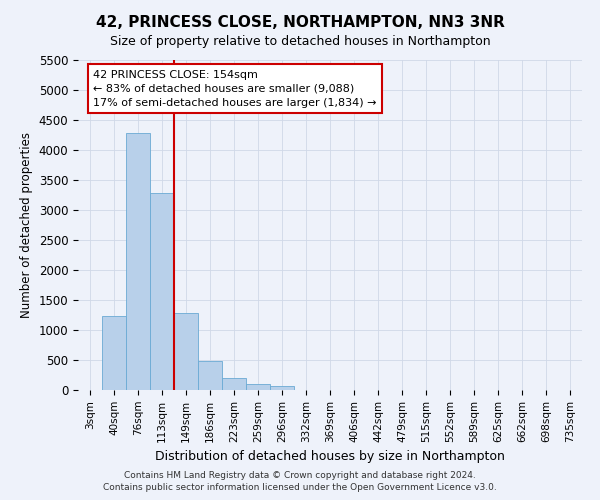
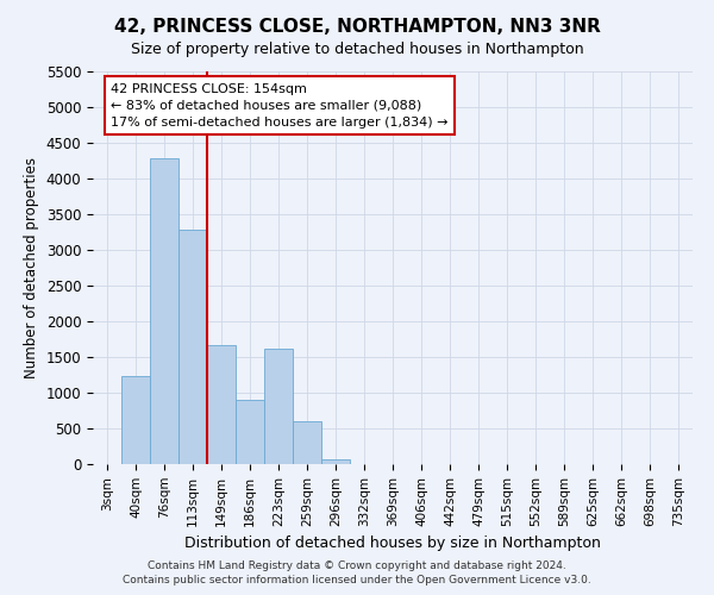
149sqm: 1280 -> 1660
186sqm: 480 -> 900
223sqm: 200 -> 1620
259sqm: 100 -> 600
